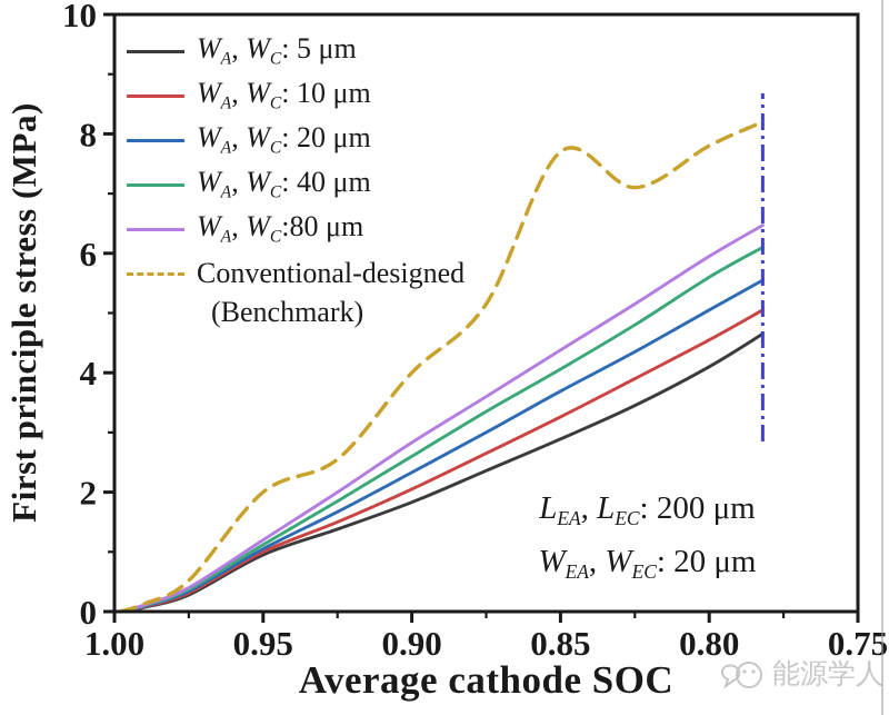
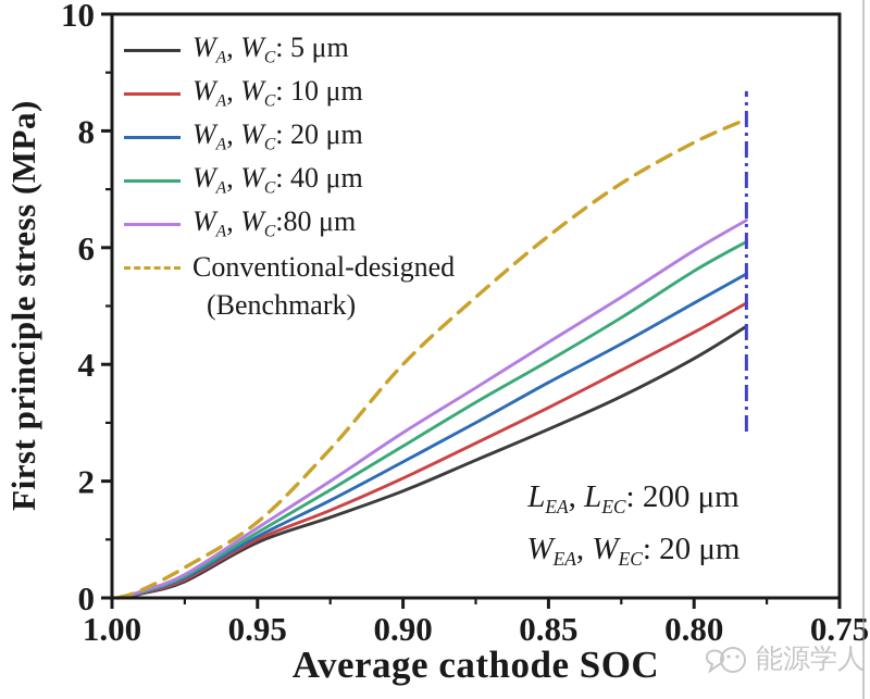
Conventional-designed (Benchmark)/0.95: 2,0 -> 1,3
Conventional-designed (Benchmark)/0.85: 7,7 -> 6,2
